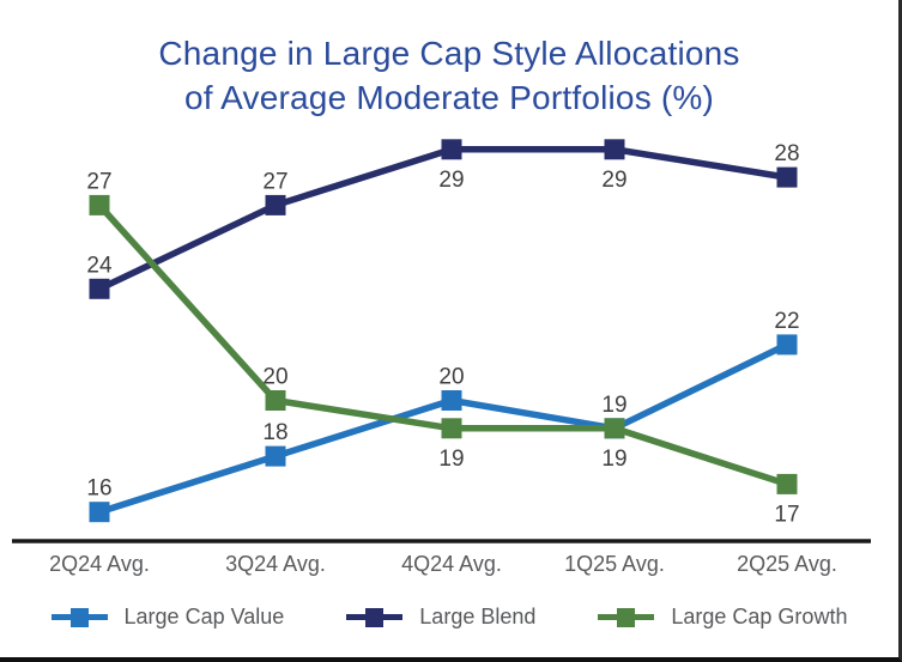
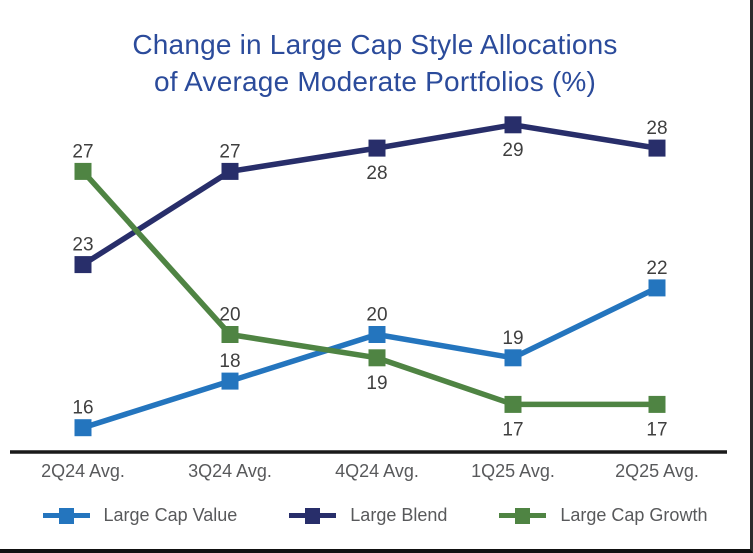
Large Blend/2Q24 Avg.: 24 -> 23
Large Blend/4Q24 Avg.: 29 -> 28
Large Cap Growth/1Q25 Avg.: 19 -> 17
